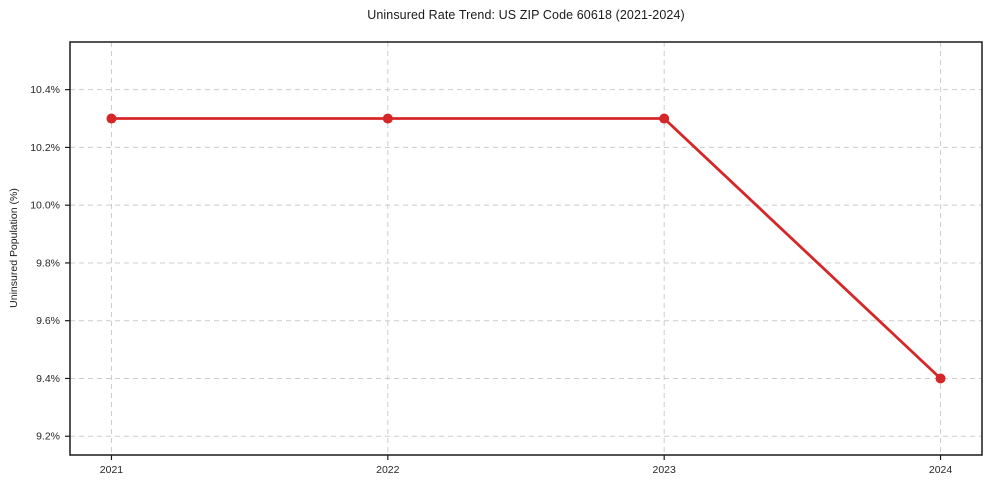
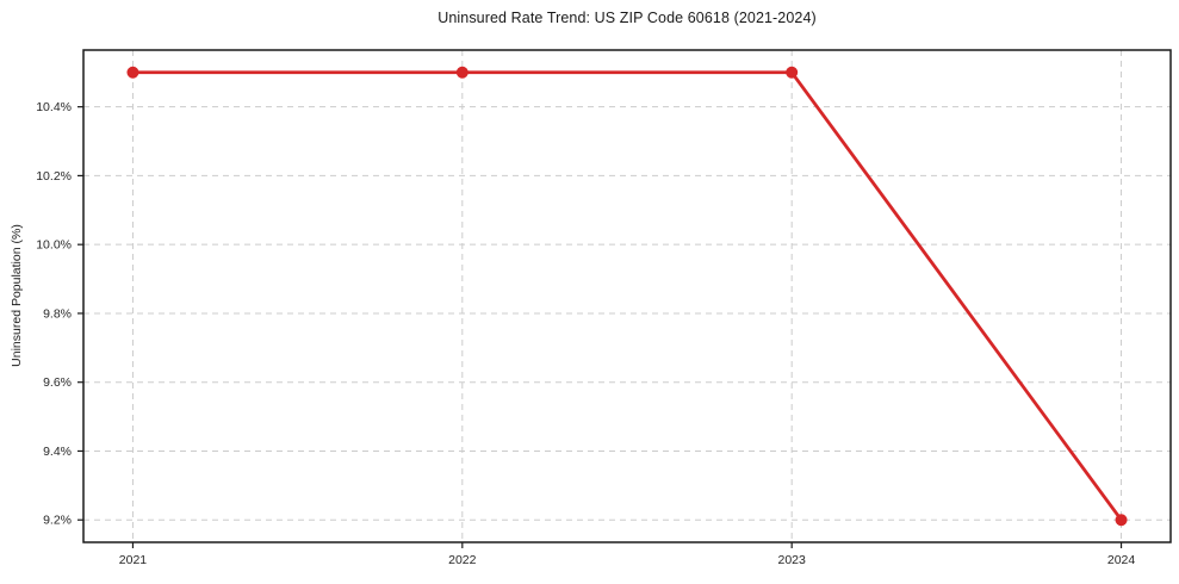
2021: 10.3% -> 10.5%
2022: 10.3% -> 10.5%
2023: 10.3% -> 10.5%
2024: 9.4% -> 9.2%
